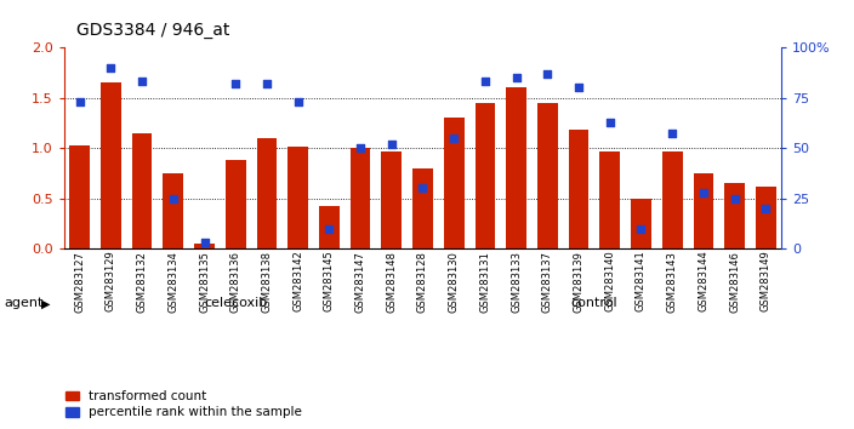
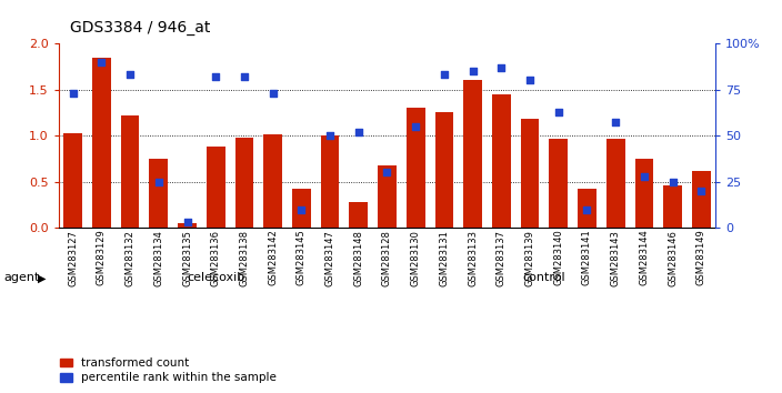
transformed count/GSM283129: 1.65 -> 1.84
transformed count/GSM283132: 1.15 -> 1.22
transformed count/GSM283138: 1.10 -> 0.98
transformed count/GSM283148: 0.96 -> 0.28
transformed count/GSM283128: 0.80 -> 0.68
transformed count/GSM283131: 1.45 -> 1.26
transformed count/GSM283141: 0.50 -> 0.42
transformed count/GSM283146: 0.65 -> 0.46
